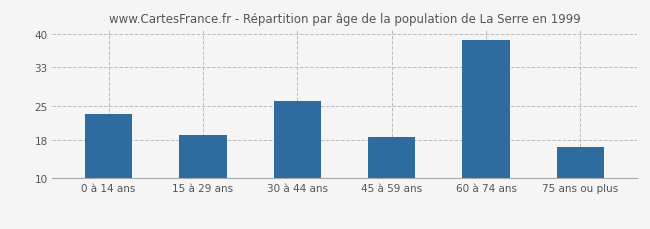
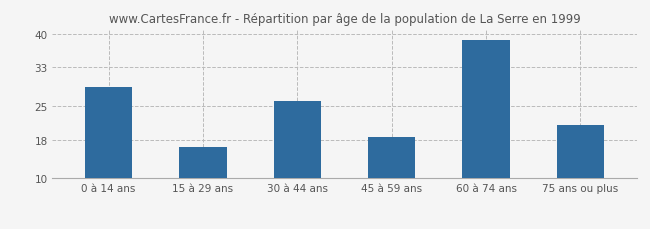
0 à 14 ans: 23.3 -> 29.0
15 à 29 ans: 19.1 -> 16.5
75 ans ou plus: 16.5 -> 21.0
